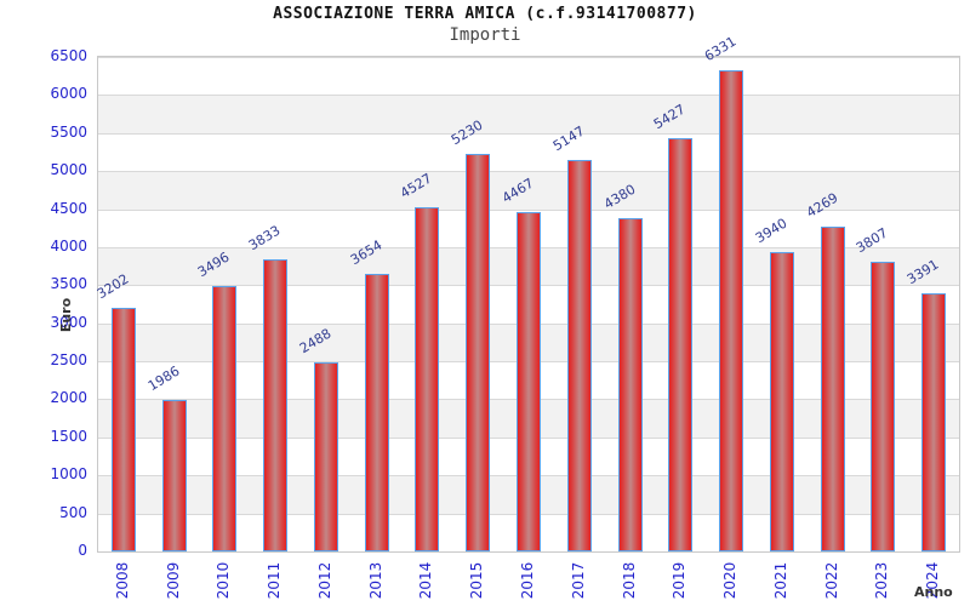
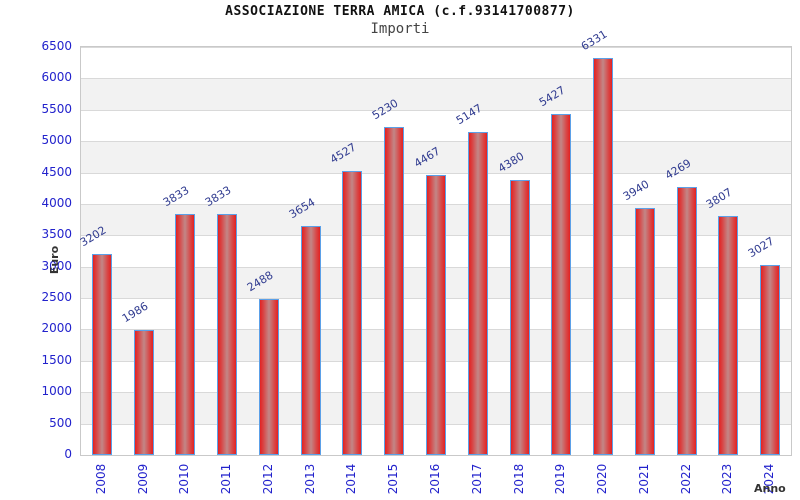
2010: 3496 -> 3833
2024: 3391 -> 3027
